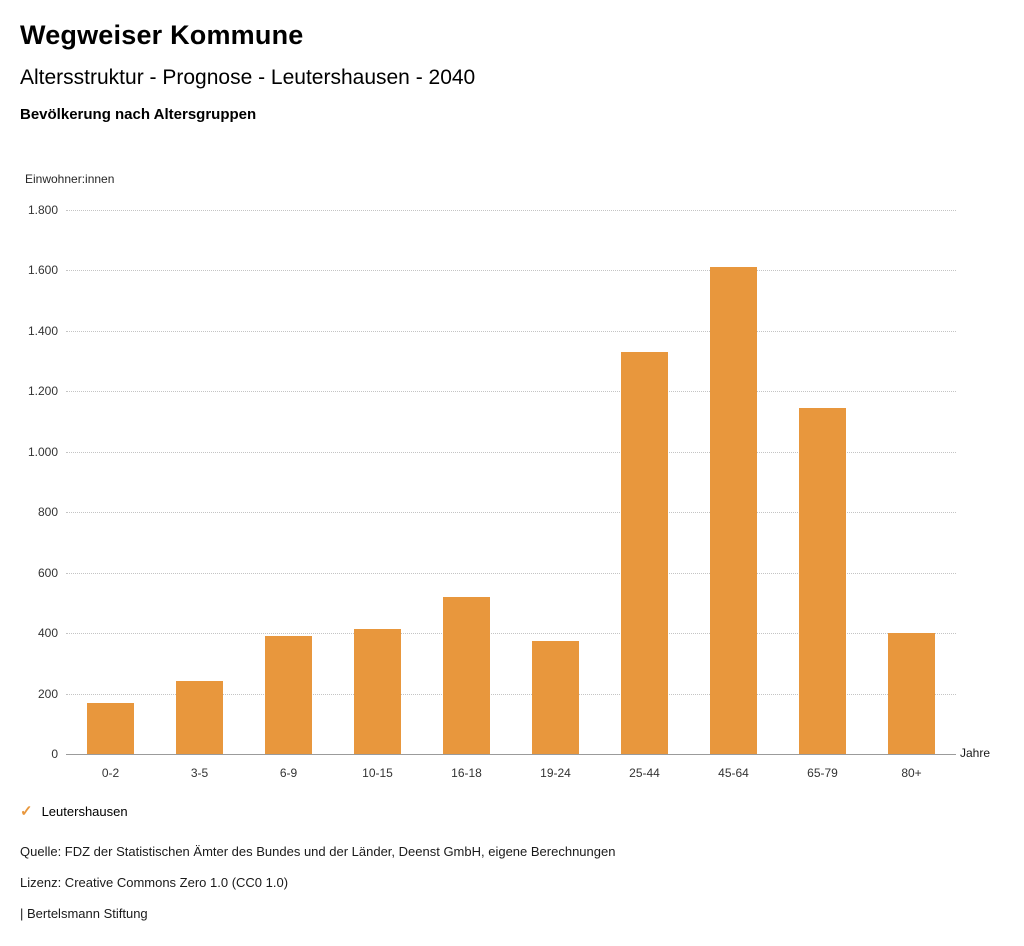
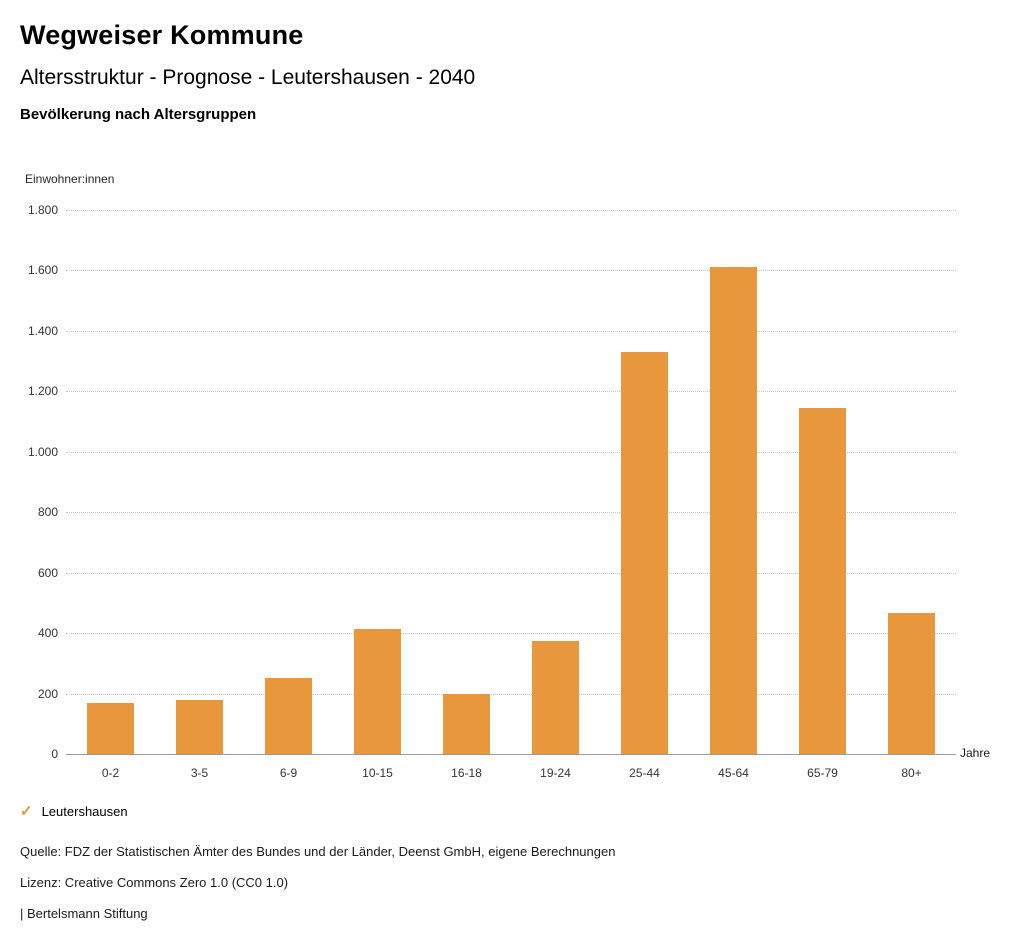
3-5: 240 -> 180
6-9: 390 -> 250
16-18: 520 -> 200
80+: 400 -> 460
